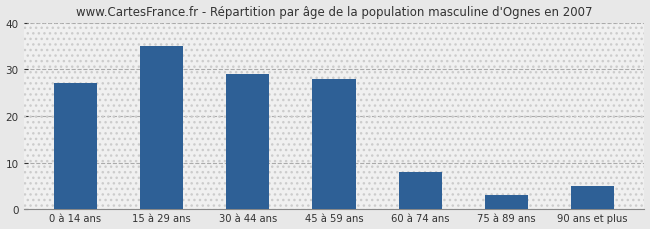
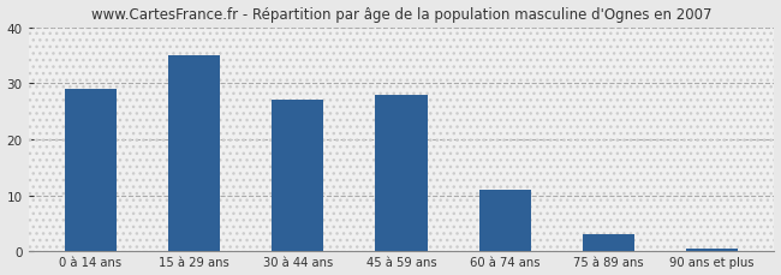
0 à 14 ans: 27.0 -> 29.0
30 à 44 ans: 29.0 -> 27.0
60 à 74 ans: 8.0 -> 11.0
90 ans et plus: 5.0 -> 0.4
